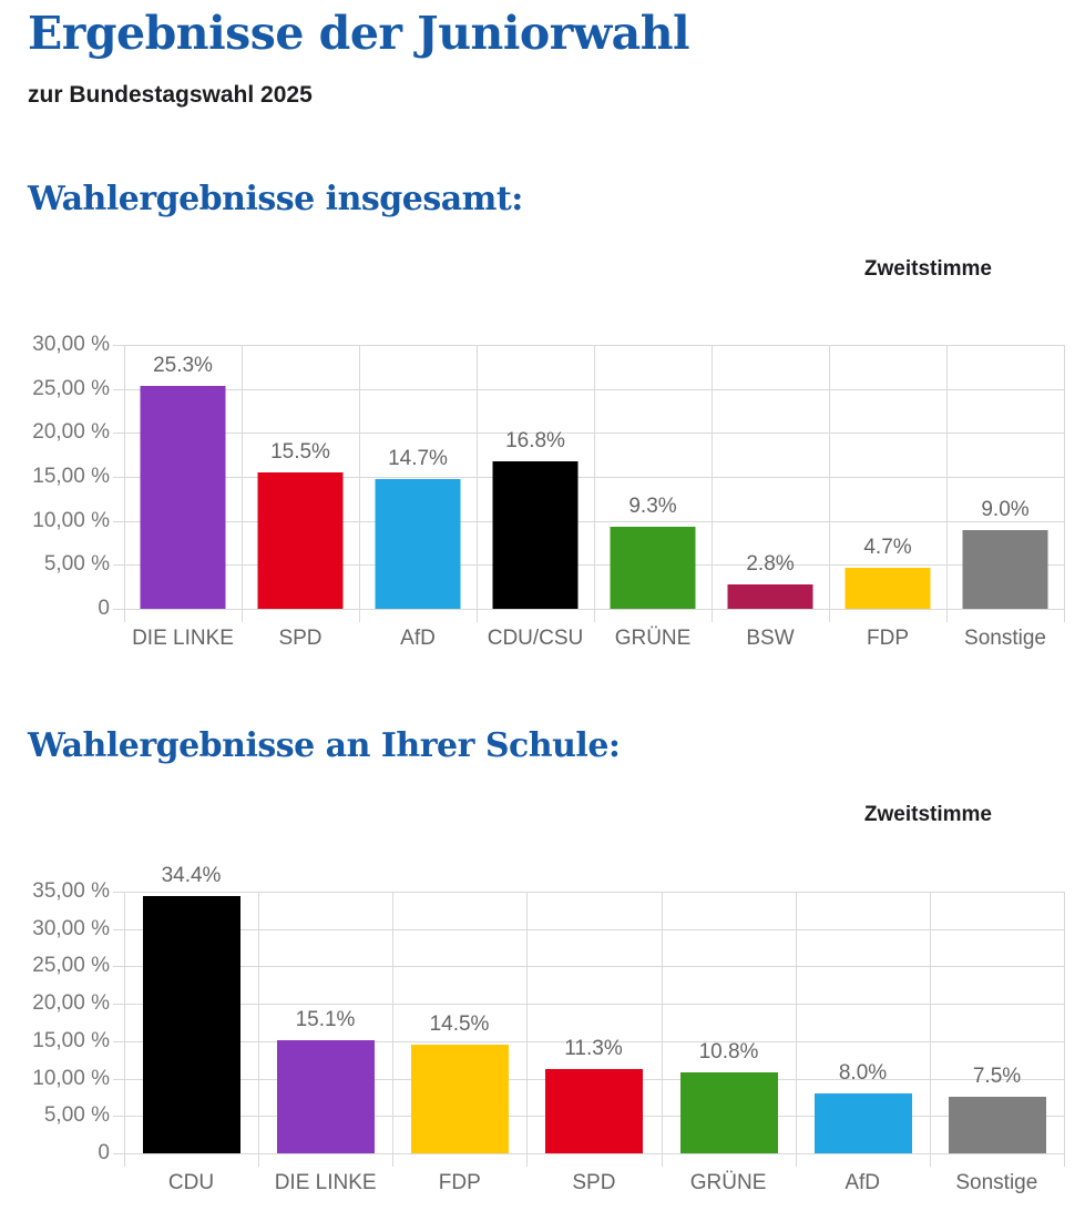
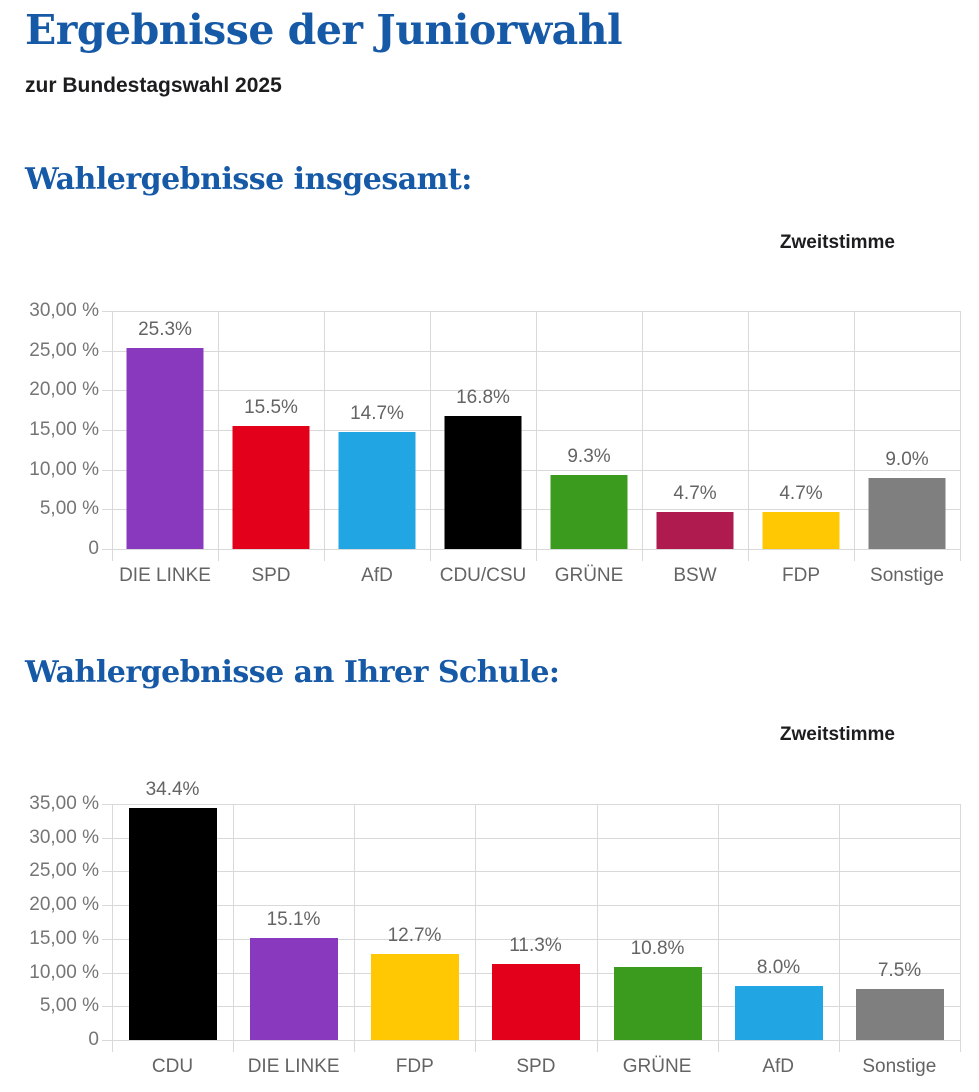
Wahlergebnisse insgesamt:/BSW: 2.8% -> 4.7%
Wahlergebnisse an Ihrer Schule:/FDP: 14.5% -> 12.7%
